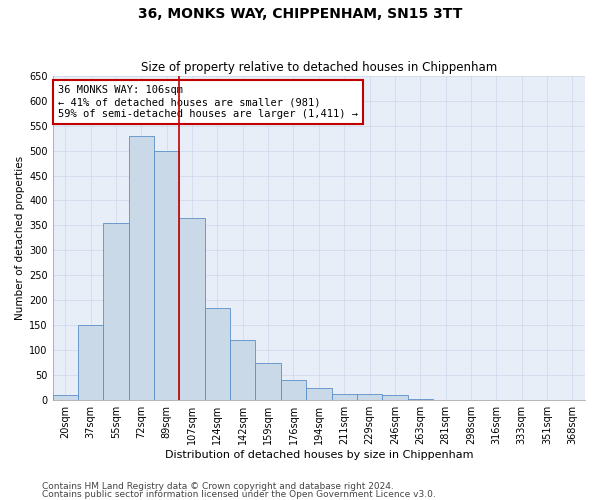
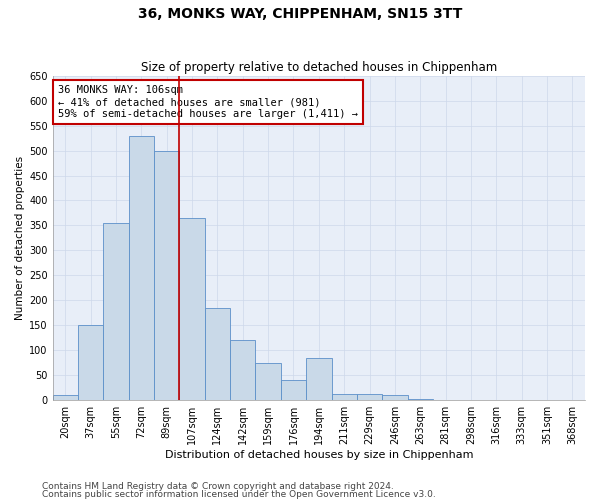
194sqm: 25 -> 85
